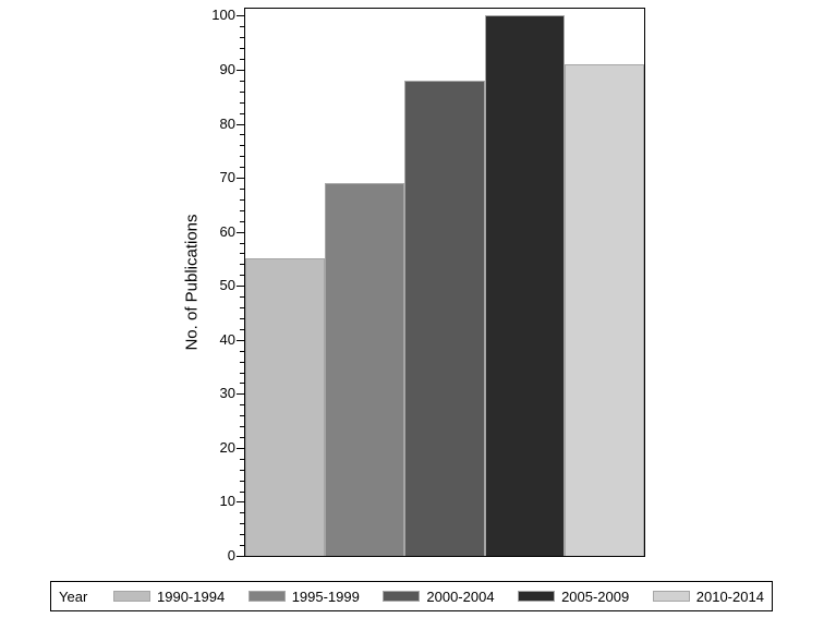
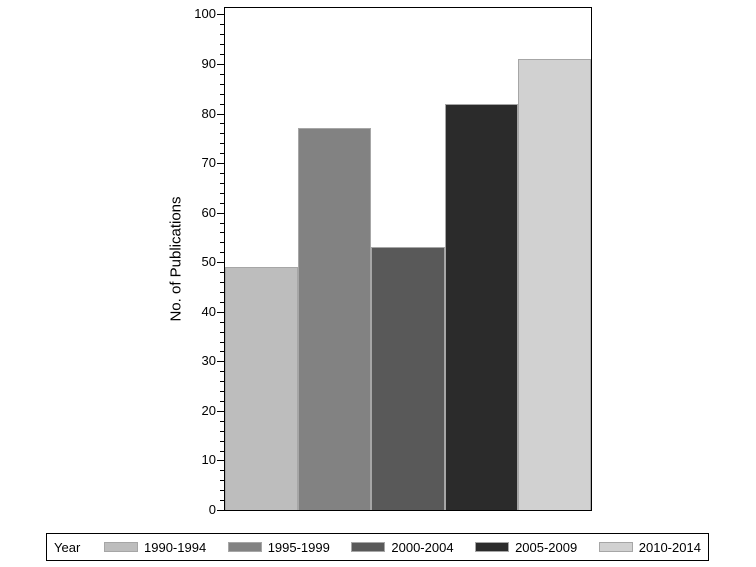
1990-1994: 55 -> 49
1995-1999: 69 -> 77
2000-2004: 88 -> 53
2005-2009: 100 -> 82
